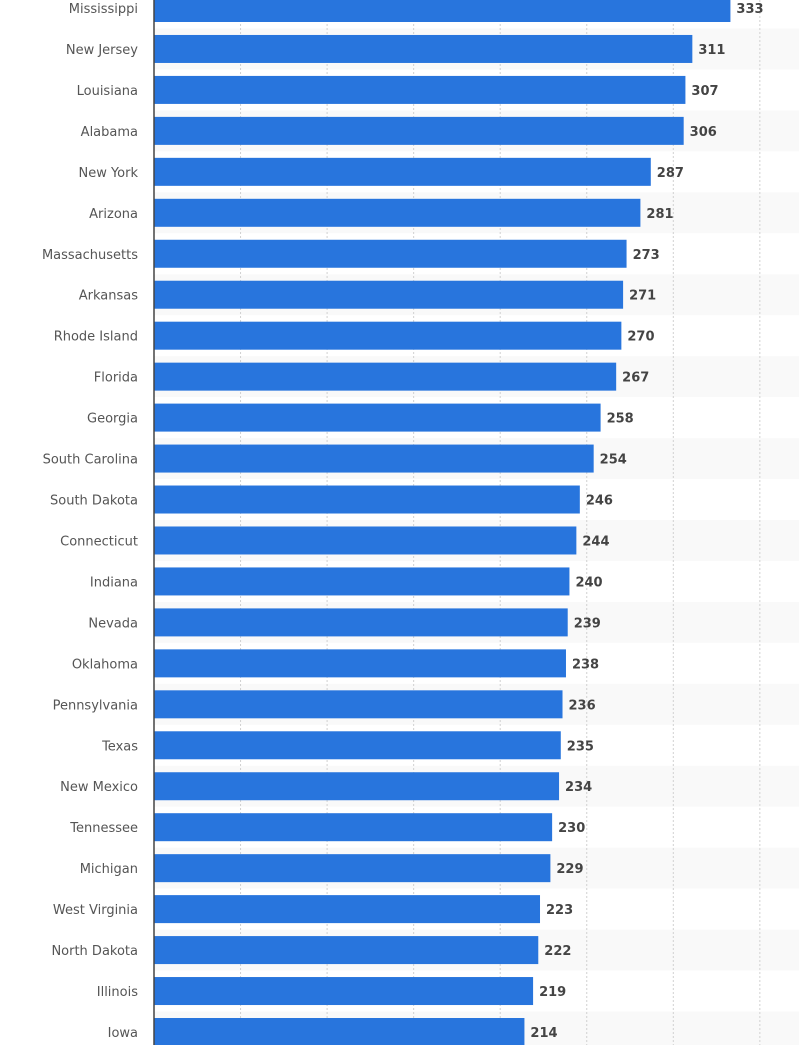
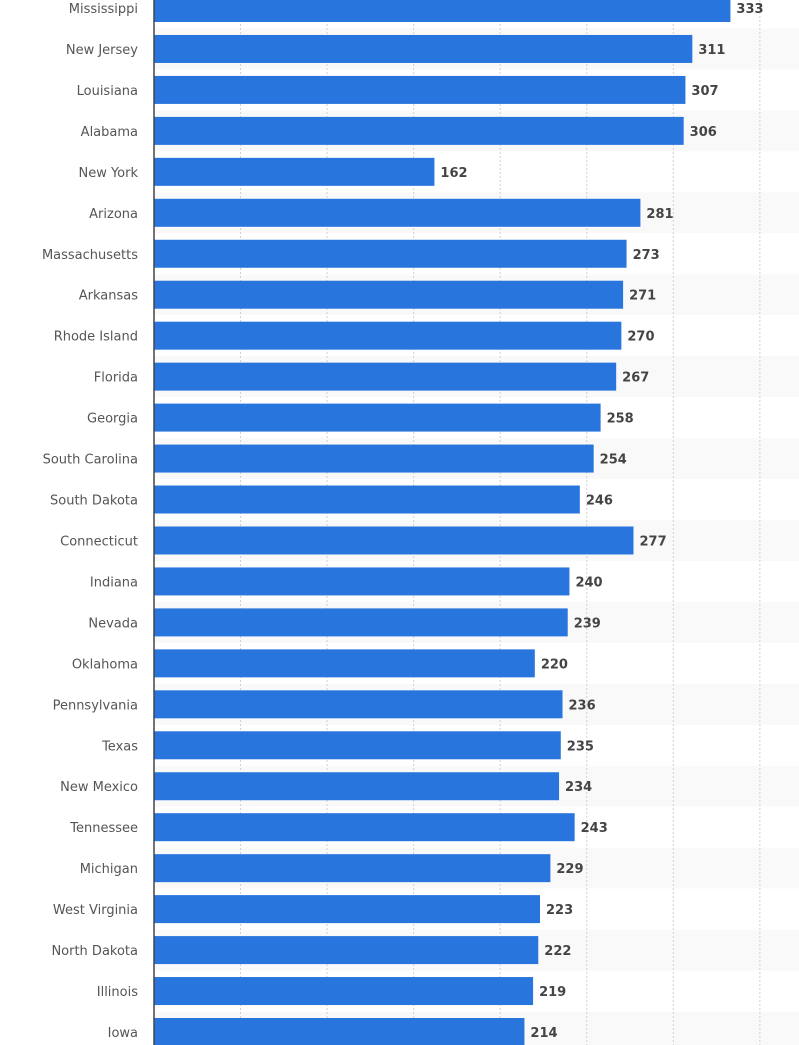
New York: 287 -> 162
Connecticut: 244 -> 277
Oklahoma: 238 -> 220
Tennessee: 230 -> 243
